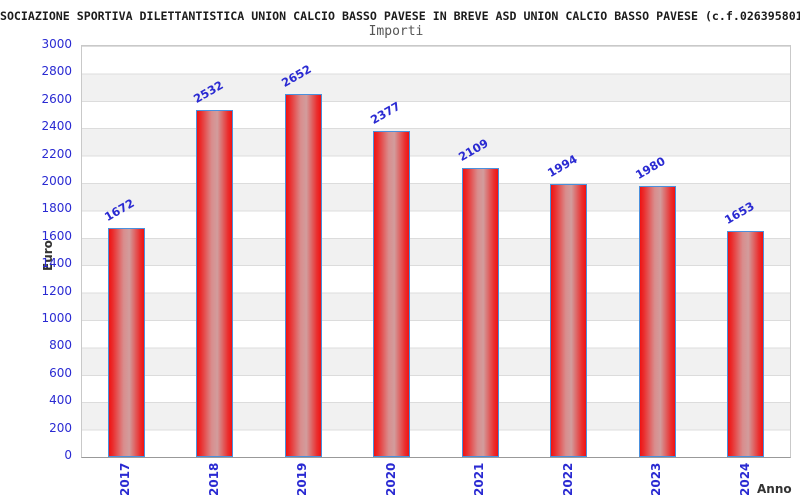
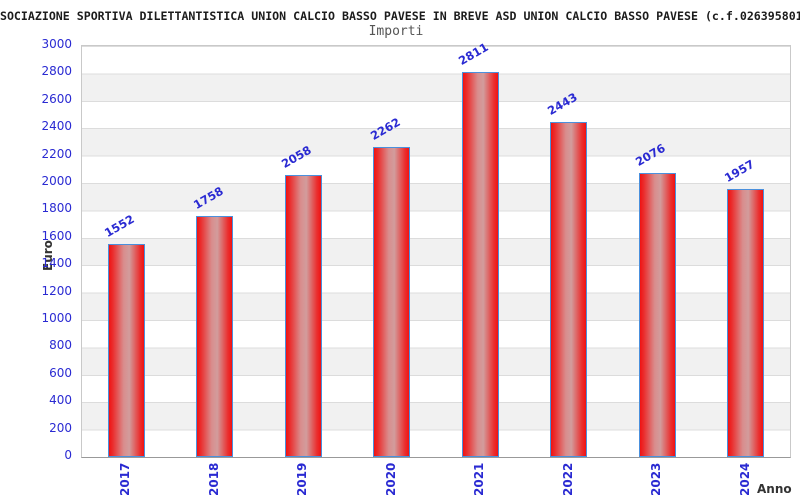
2017: 1672 -> 1552
2018: 2532 -> 1758
2019: 2652 -> 2058
2020: 2377 -> 2262
2021: 2109 -> 2811
2022: 1994 -> 2443
2023: 1980 -> 2076
2024: 1653 -> 1957
